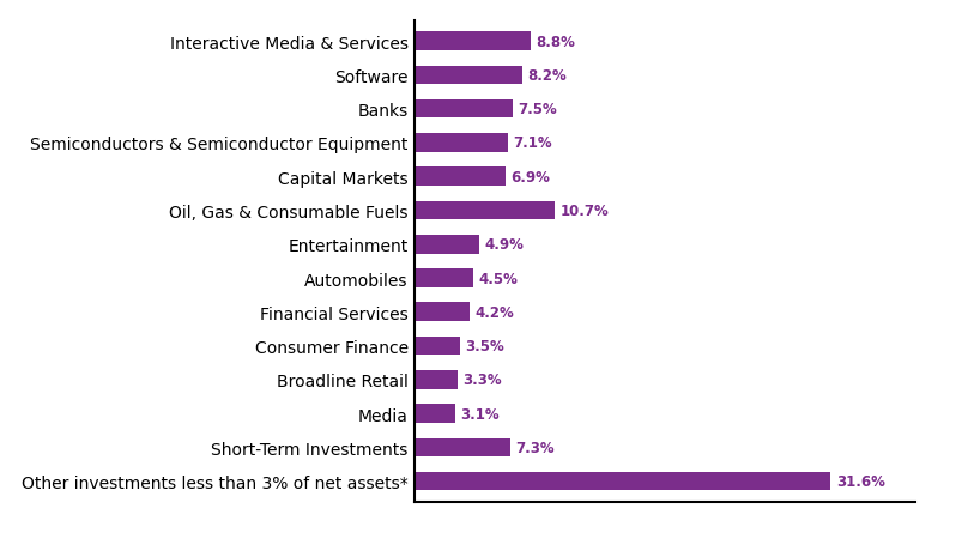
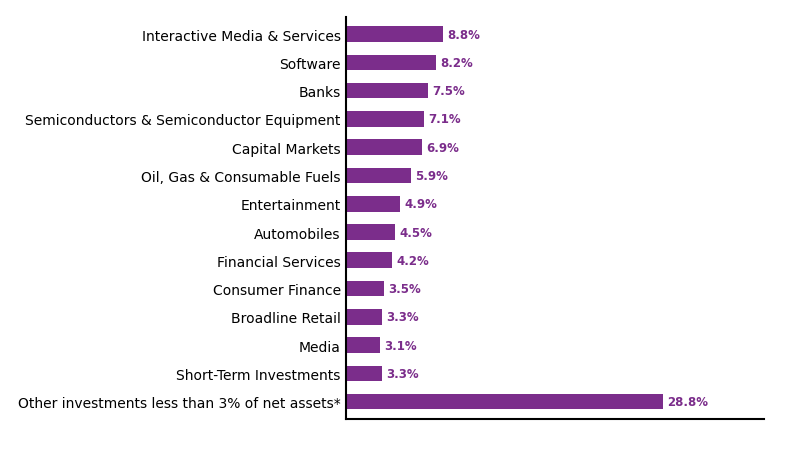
Oil, Gas & Consumable Fuels: 10.7% -> 5.9%
Short-Term Investments: 7.3% -> 3.3%
Other investments less than 3% of net assets*: 31.6% -> 28.8%
